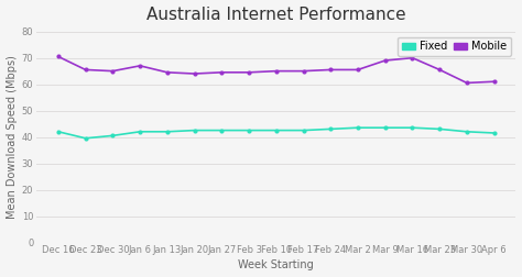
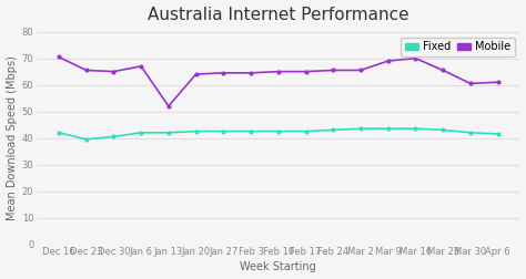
Mobile/Jan 13: 64.5 -> 52.0
